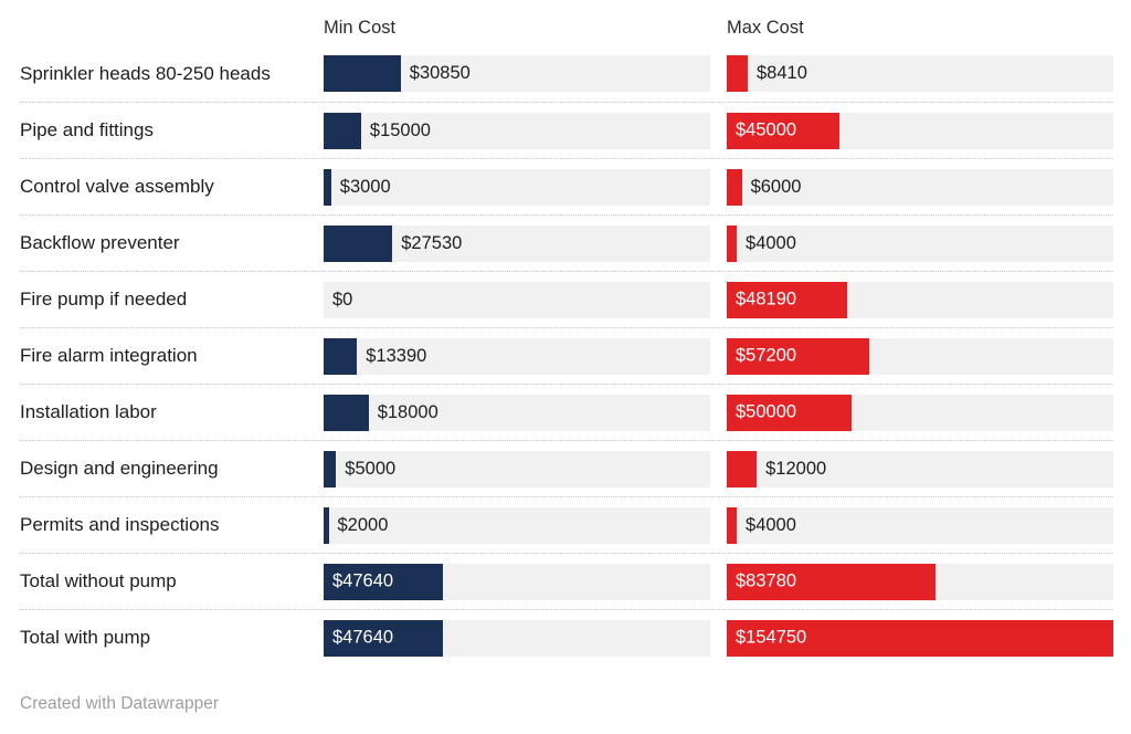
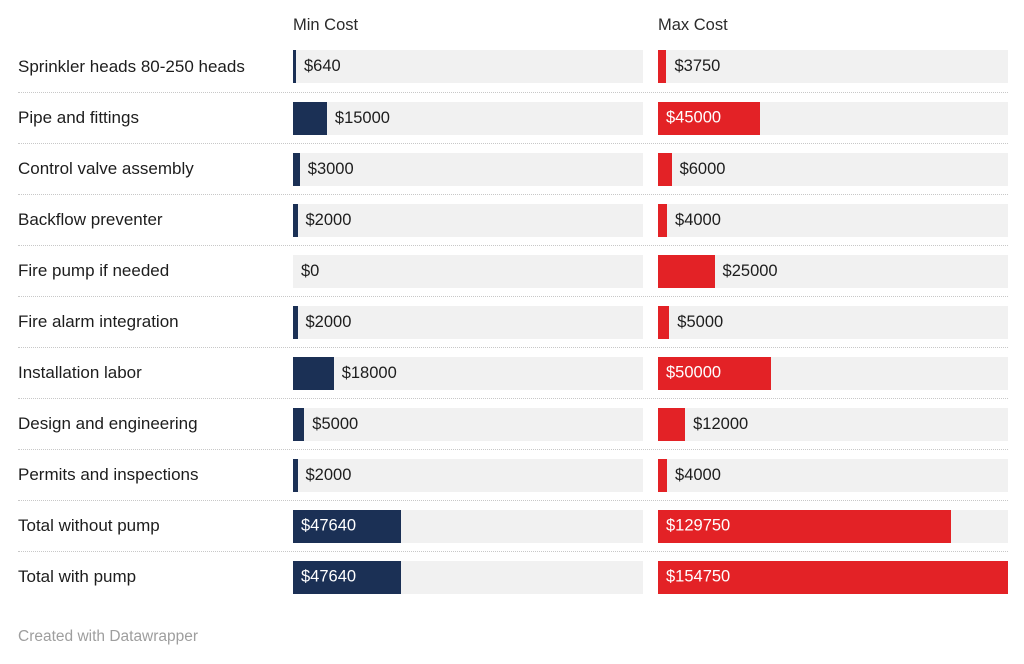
Min Cost/Sprinkler heads 80-250 heads: $30850 -> $640
Max Cost/Sprinkler heads 80-250 heads: $8410 -> $3750
Min Cost/Backflow preventer: $27530 -> $2000
Max Cost/Fire pump if needed: $48190 -> $25000
Min Cost/Fire alarm integration: $13390 -> $2000
Max Cost/Fire alarm integration: $57200 -> $5000
Max Cost/Total without pump: $83780 -> $129750
